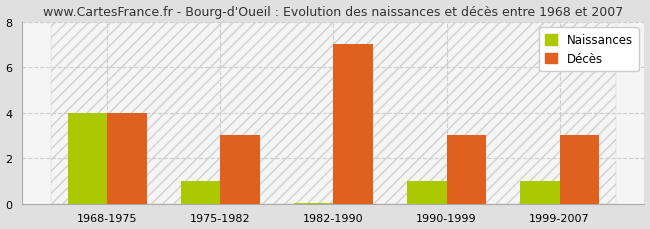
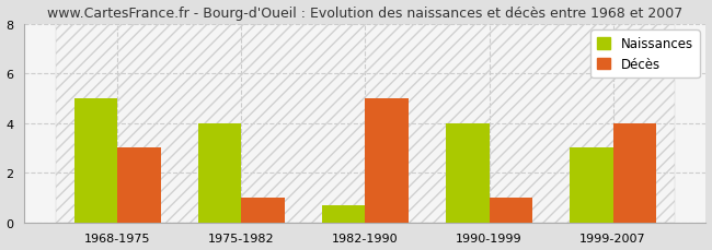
Naissances/1968-1975: 4.00 -> 5.00
Décès/1968-1975: 4 -> 3
Naissances/1975-1982: 1.00 -> 4.00
Décès/1975-1982: 3 -> 1
Naissances/1982-1990: 0.05 -> 0.70
Décès/1982-1990: 7 -> 5
Naissances/1990-1999: 1.00 -> 4.00
Décès/1990-1999: 3 -> 1
Naissances/1999-2007: 1.00 -> 3.00
Décès/1999-2007: 3 -> 4
